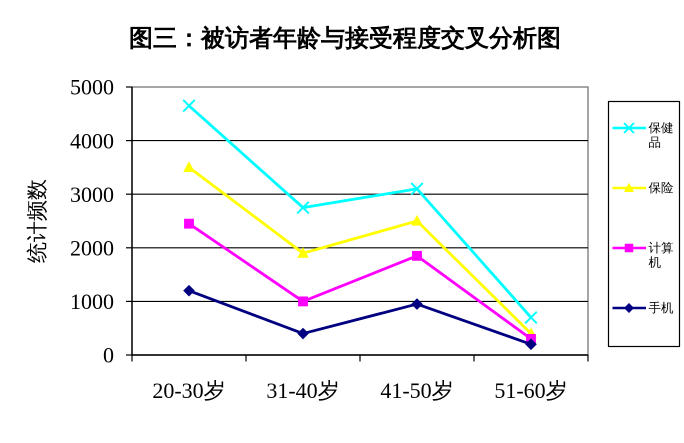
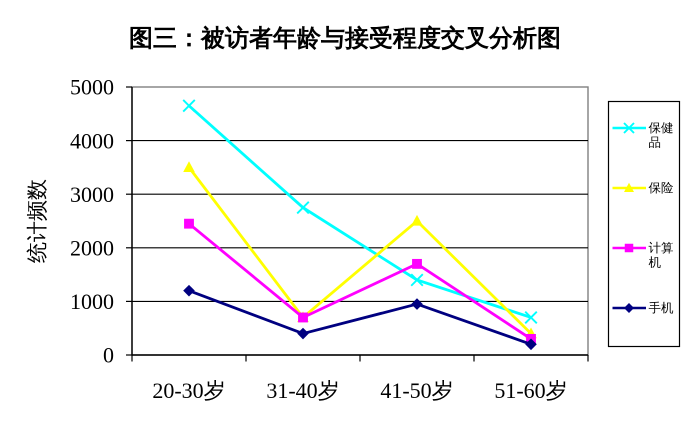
保险/31-40岁: 1900 -> 700
计算机/31-40岁: 1000 -> 700
保健品/41-50岁: 3100 -> 1400
计算机/41-50岁: 1800 -> 1700
